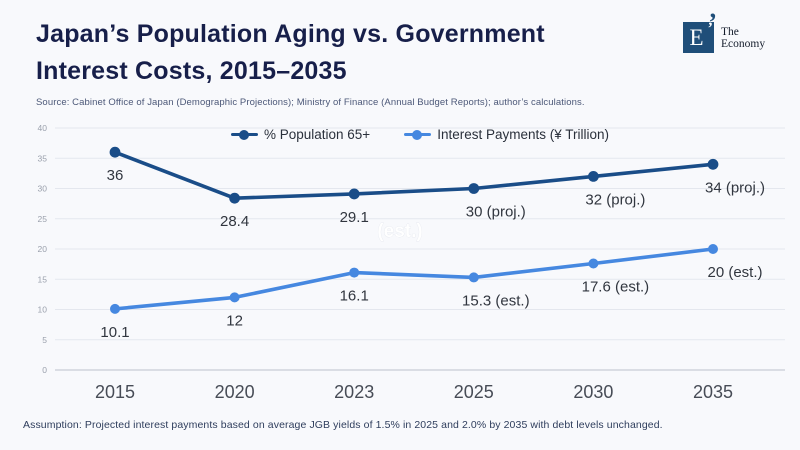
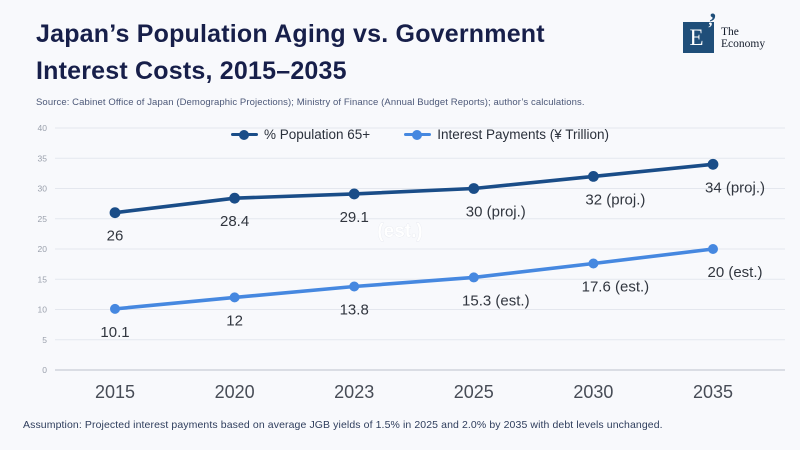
% Population 65+/2015: 36 -> 26
Interest Payments (¥ Trillion)/2023: 16.1 -> 13.8
